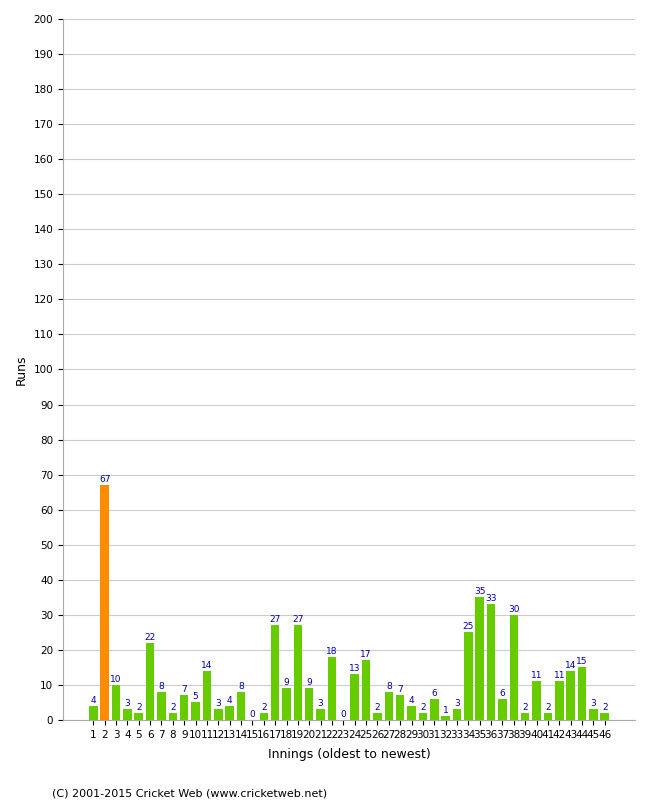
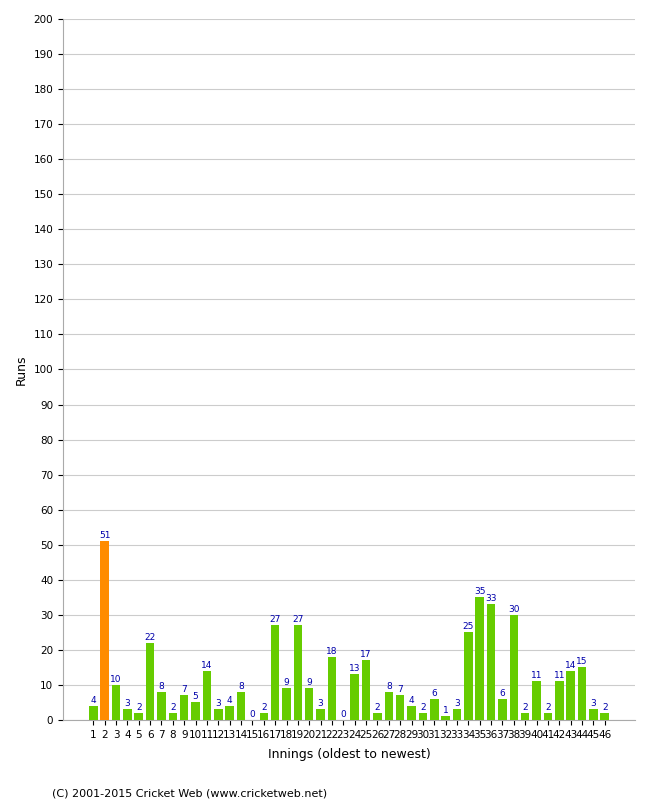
2: 67 -> 51
